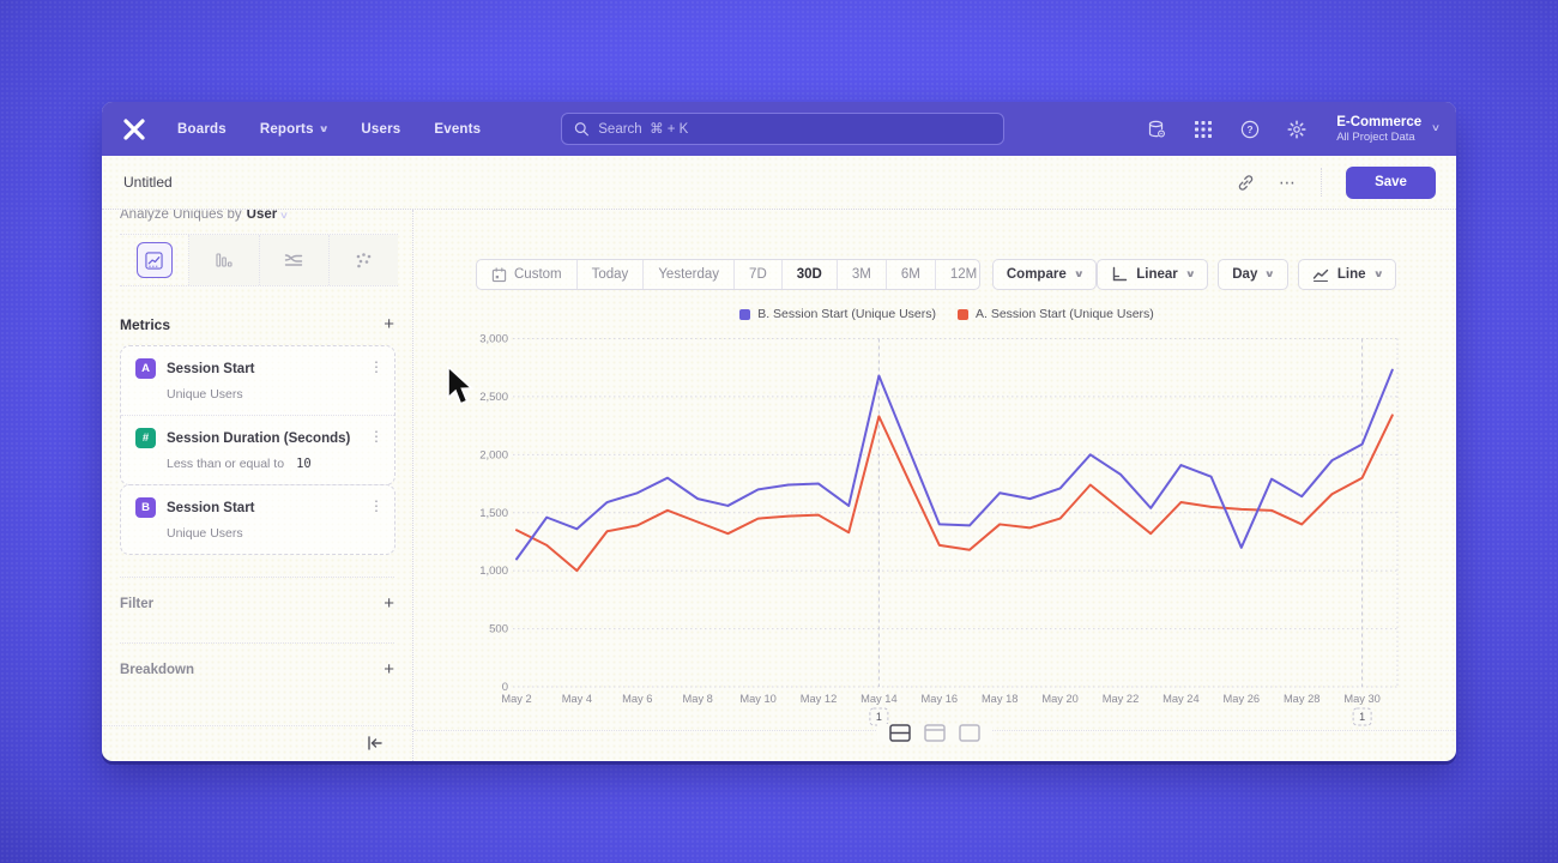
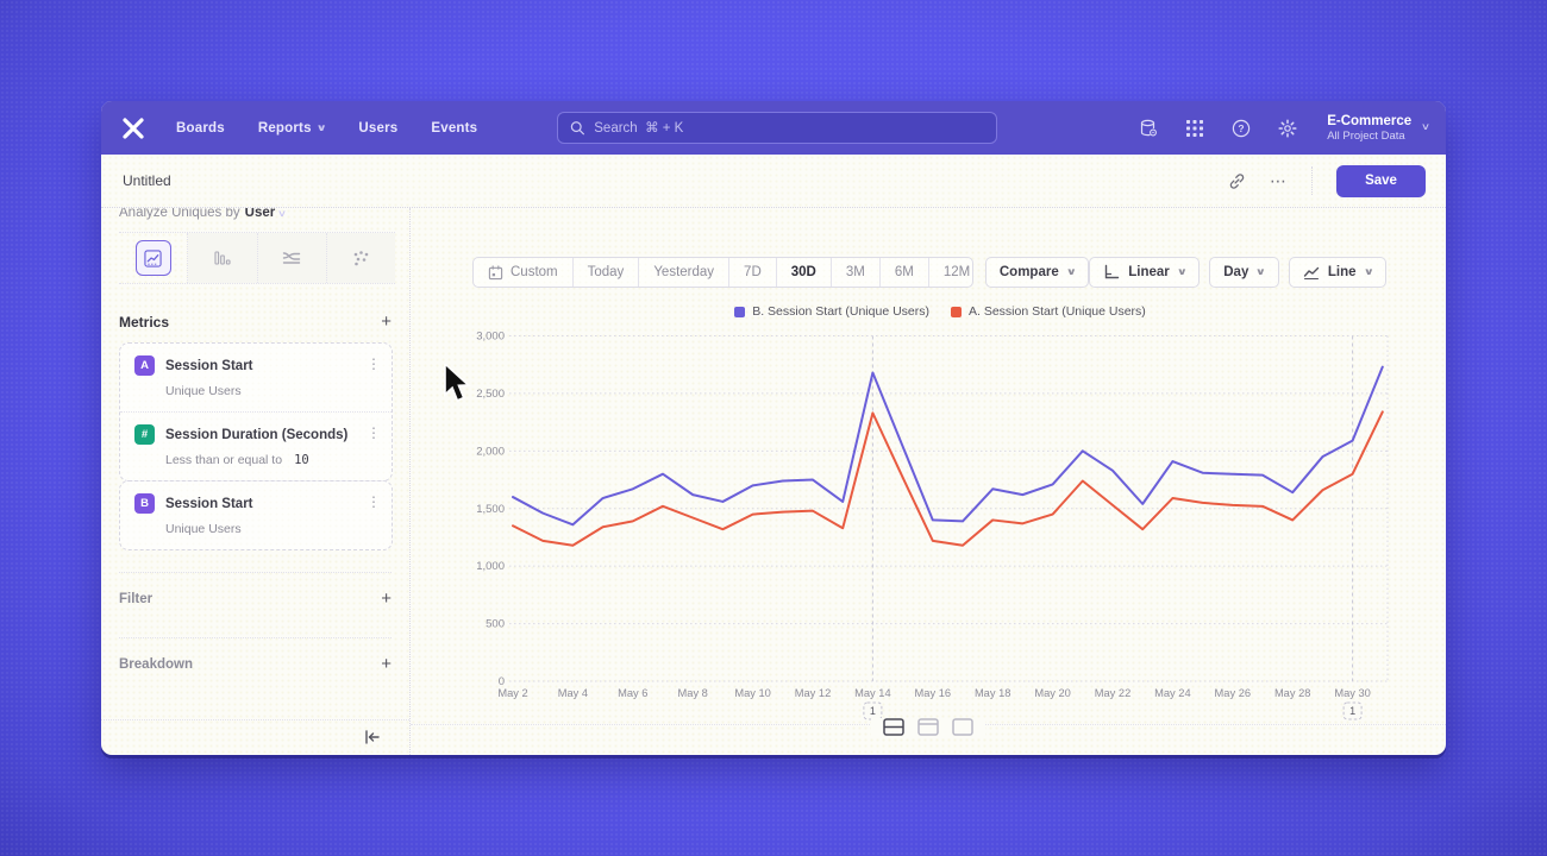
B. Session Start (Unique Users)/May 2: 1100 -> 1600
A. Session Start (Unique Users)/May 4: 1000 -> 1200
B. Session Start (Unique Users)/May 26: 1200 -> 1800
